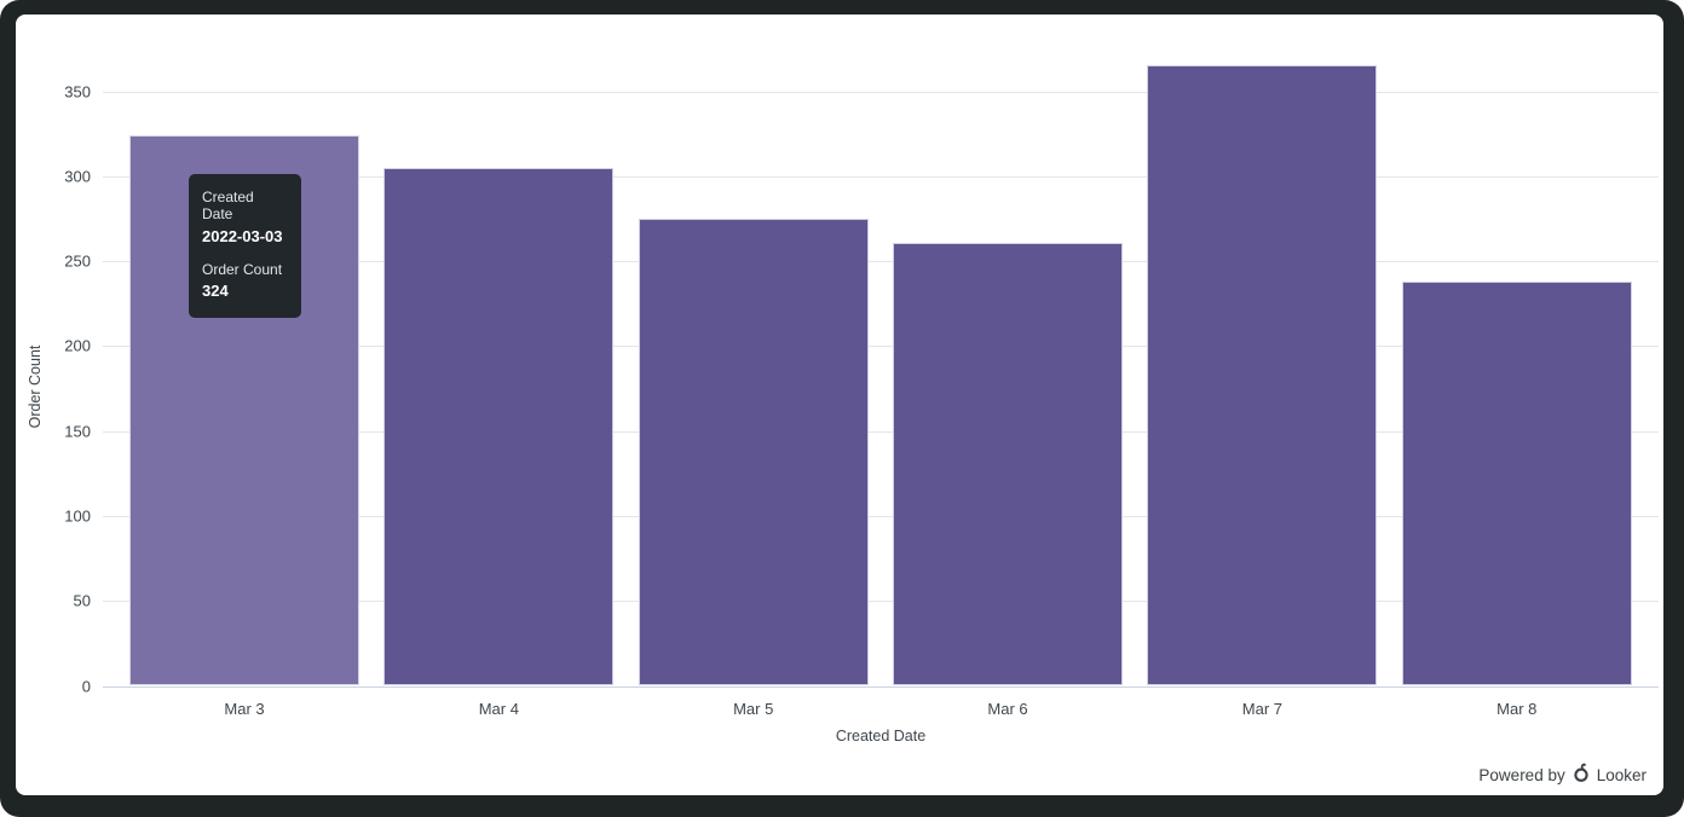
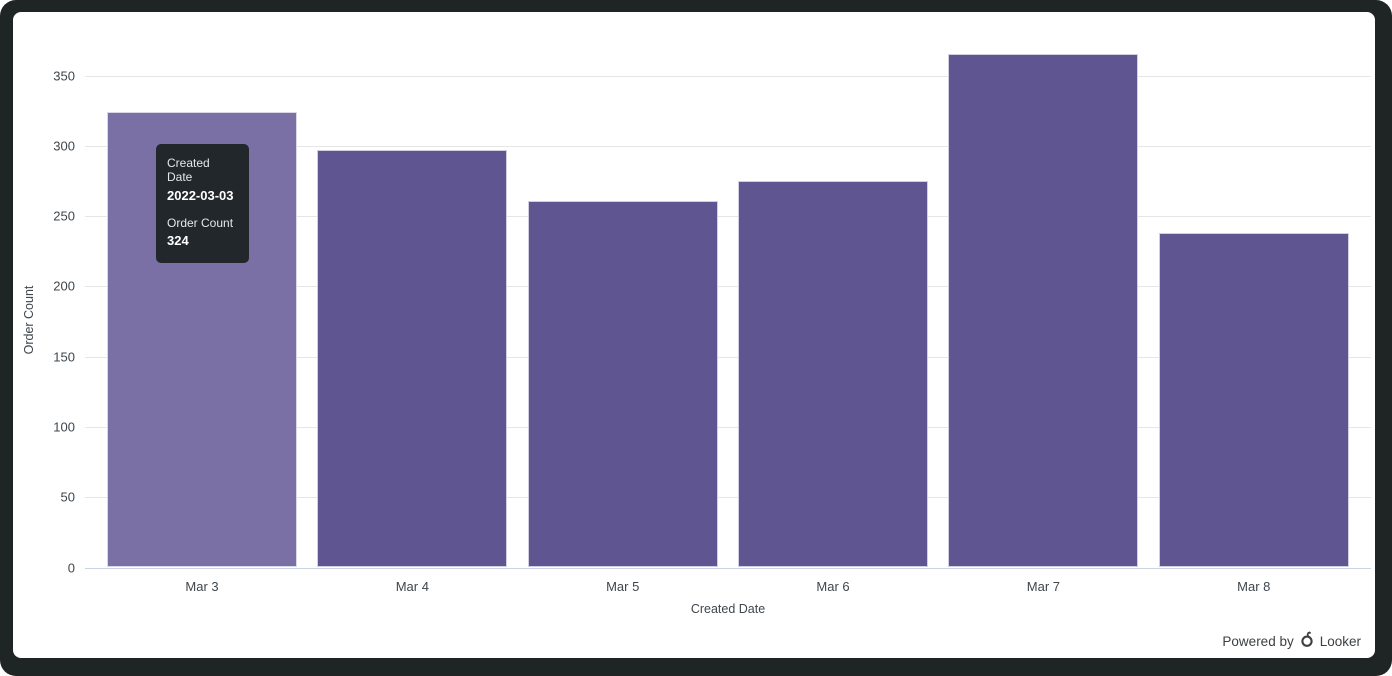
Mar 4: 305 -> 297
Mar 5: 275 -> 261
Mar 6: 261 -> 275
